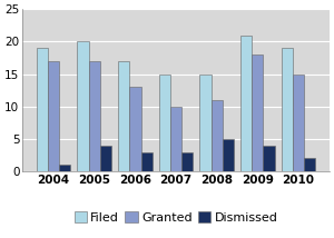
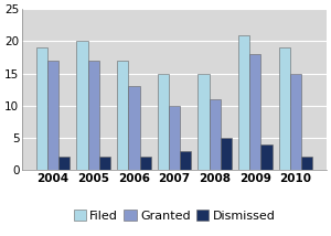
Dismissed/2004: 1 -> 2
Dismissed/2005: 4 -> 2
Dismissed/2006: 3 -> 2
